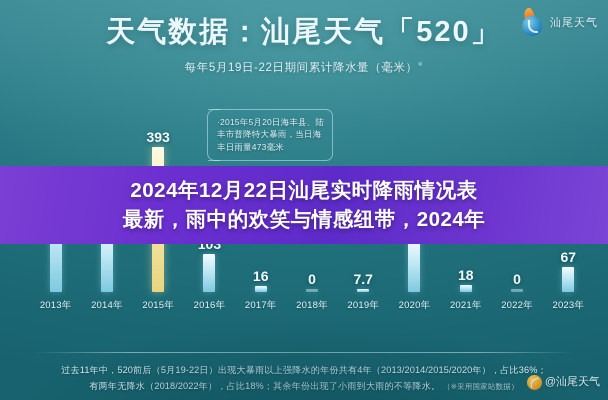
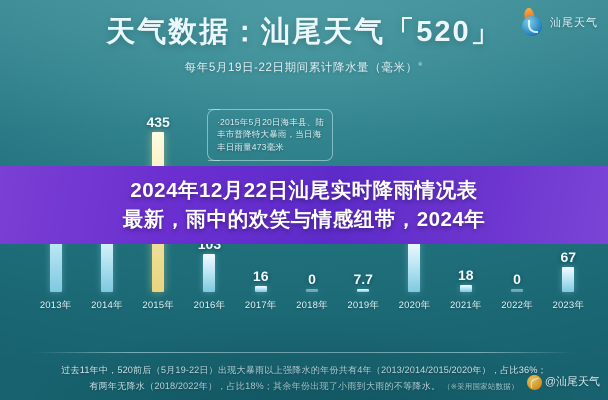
2015年: 393 -> 435
